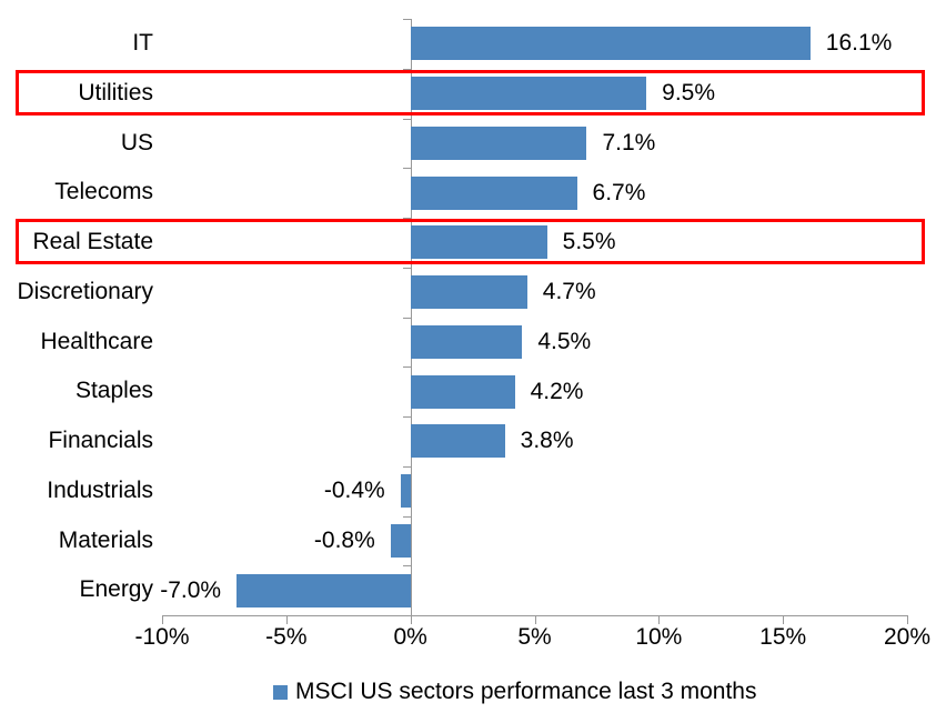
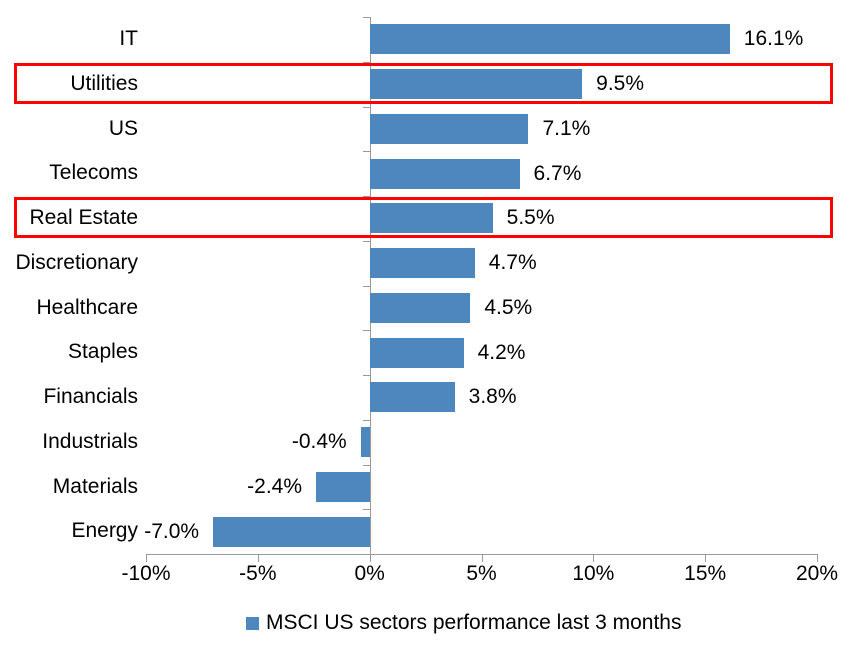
Materials: -0.8% -> -2.4%
